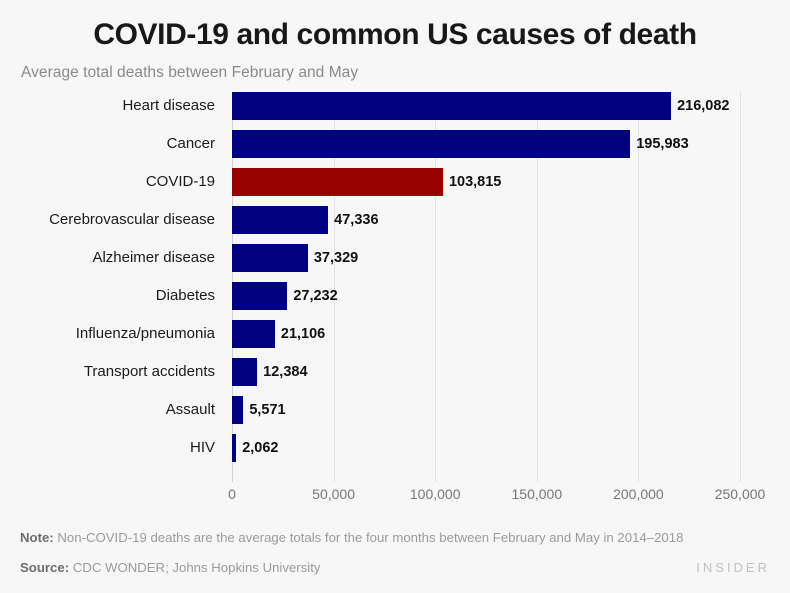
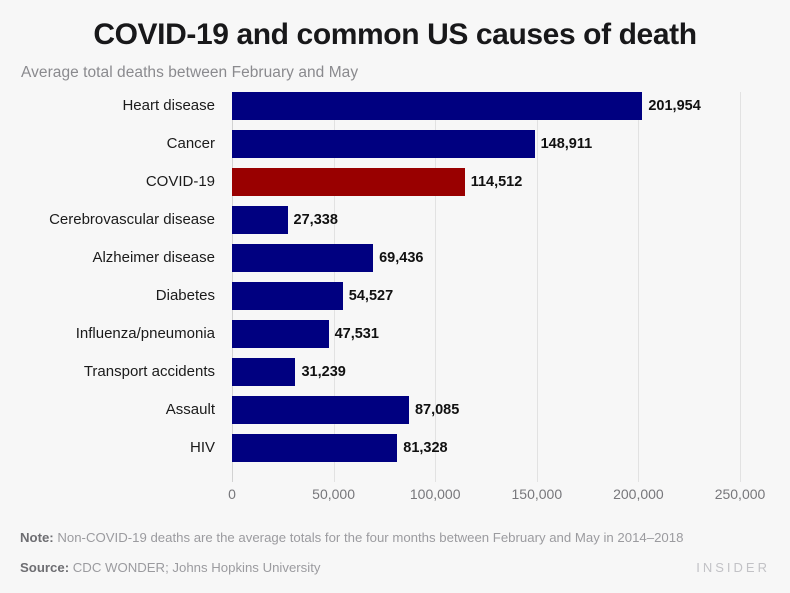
Heart disease: 216,082 -> 201,954
Cancer: 195,983 -> 148,911
COVID-19: 103,815 -> 114,512
Cerebrovascular disease: 47,336 -> 27,338
Alzheimer disease: 37,329 -> 69,436
Diabetes: 27,232 -> 54,527
Influenza/pneumonia: 21,106 -> 47,531
Transport accidents: 12,384 -> 31,239
Assault: 5,571 -> 87,085
HIV: 2,062 -> 81,328
